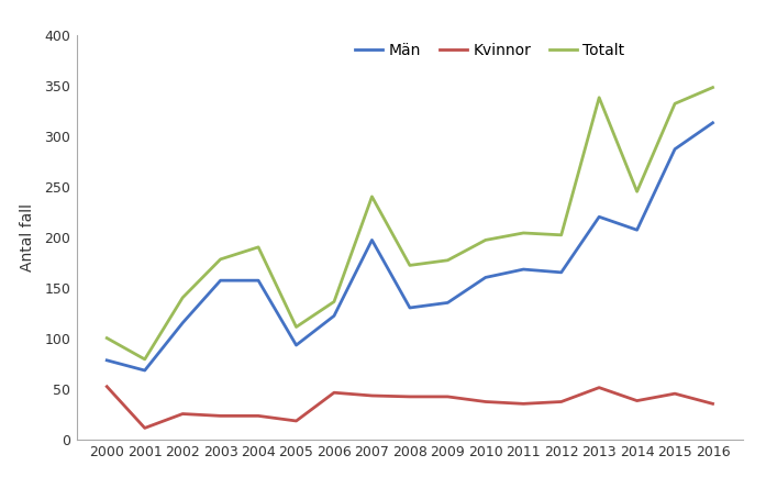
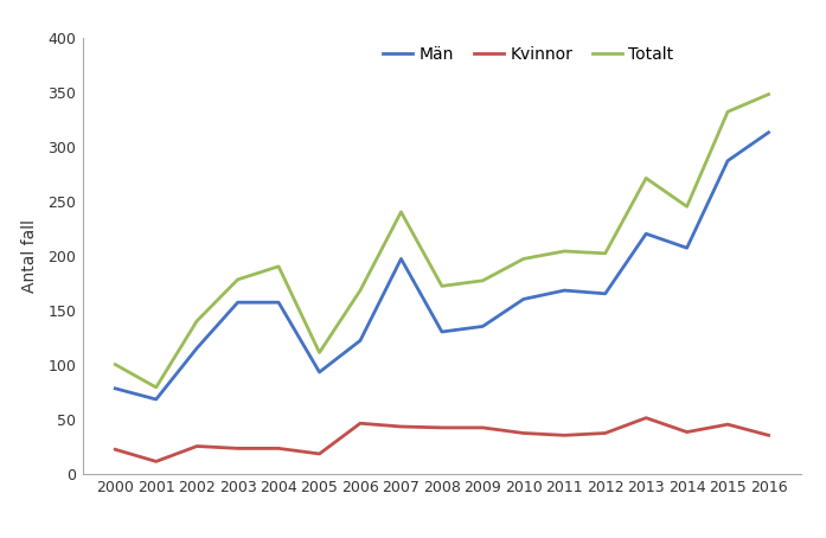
Kvinnor/2000: 52 -> 22
Totalt/2006: 136 -> 168
Totalt/2013: 338 -> 271
